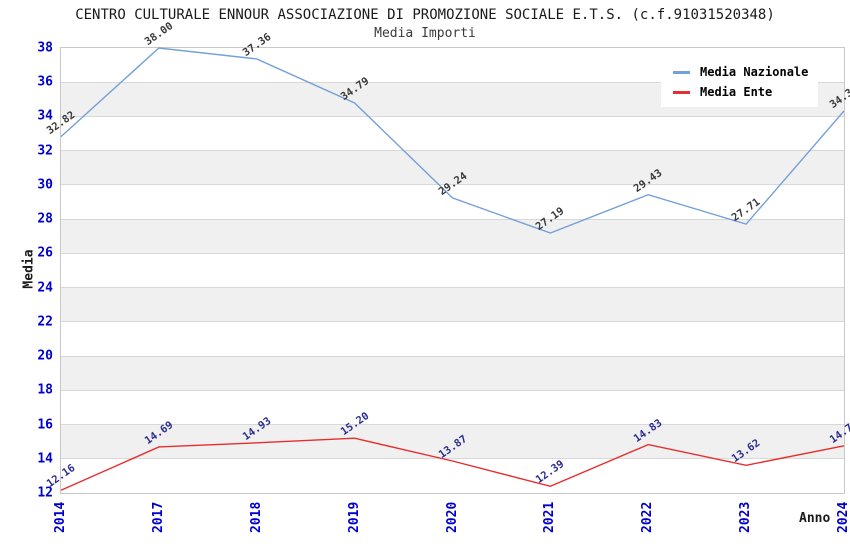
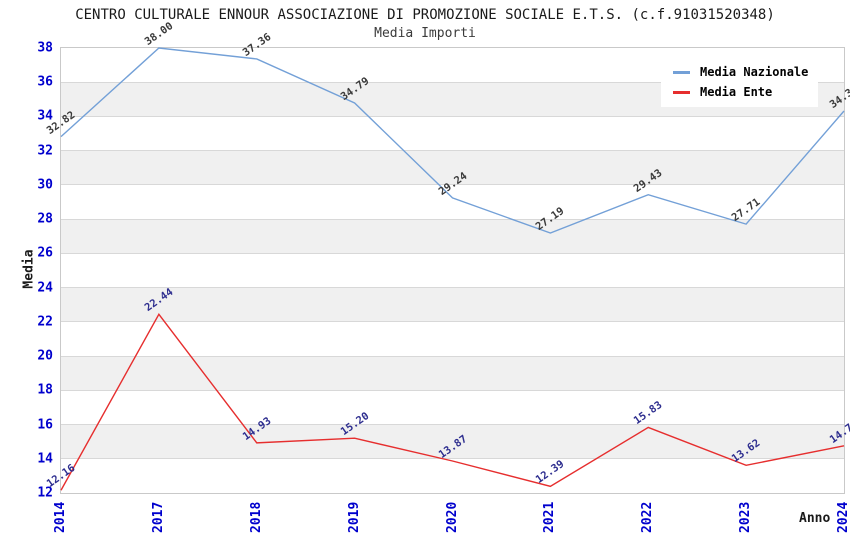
Media Ente/2017: 14.69 -> 22.44
Media Ente/2022: 14.83 -> 15.83
